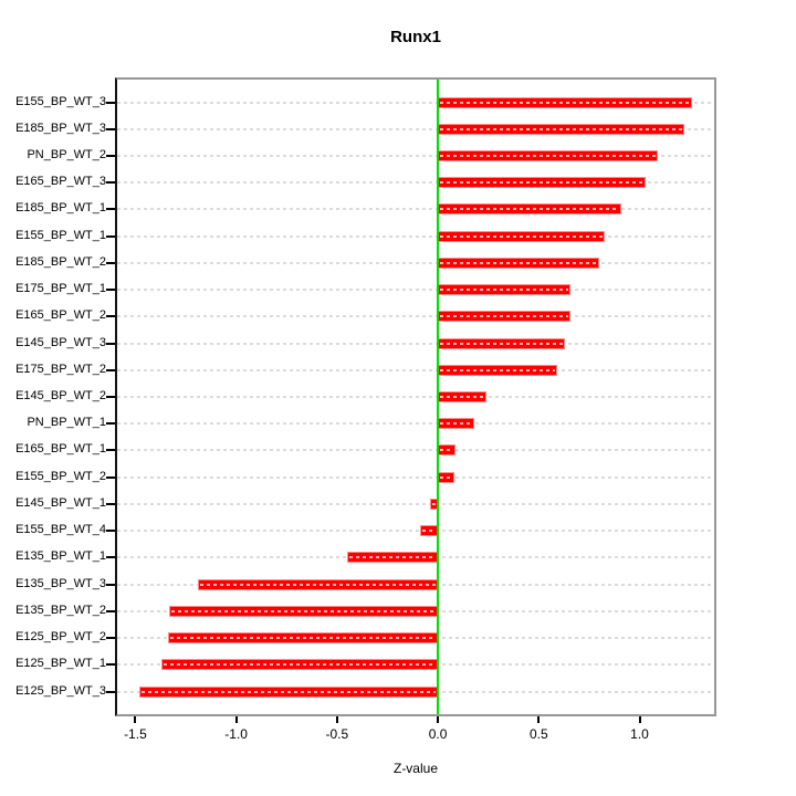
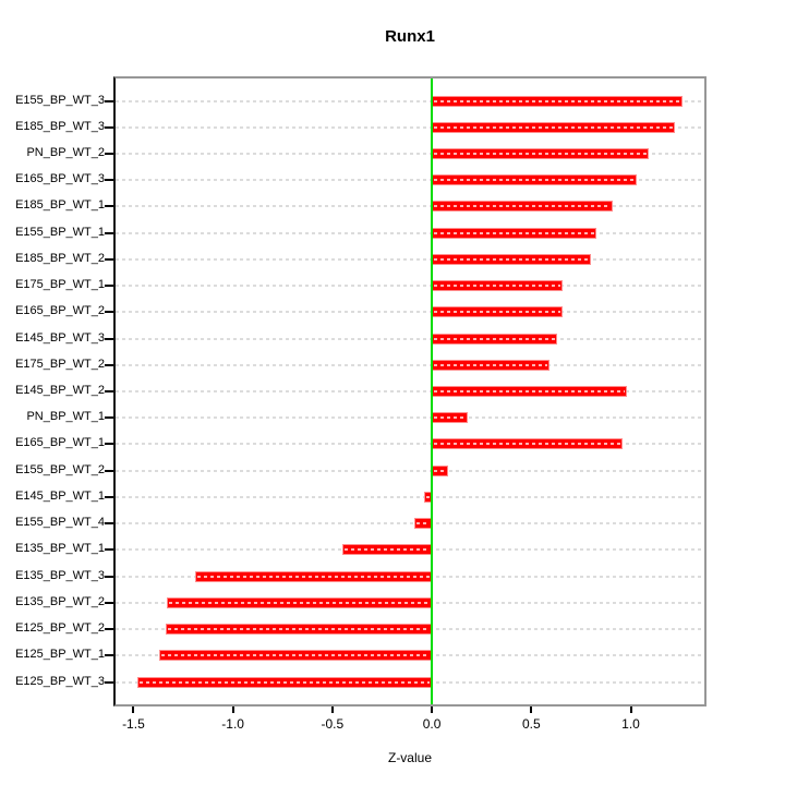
E145_BP_WT_2: 0.24 -> 0.98
E165_BP_WT_1: 0.09 -> 0.96
